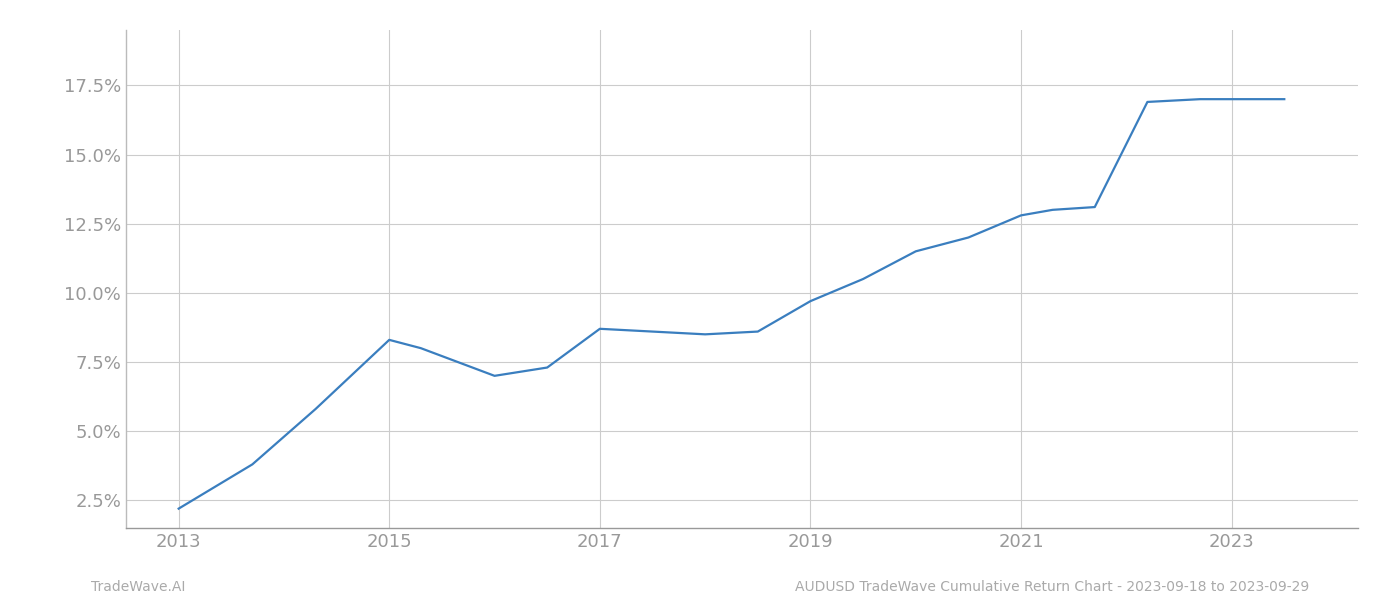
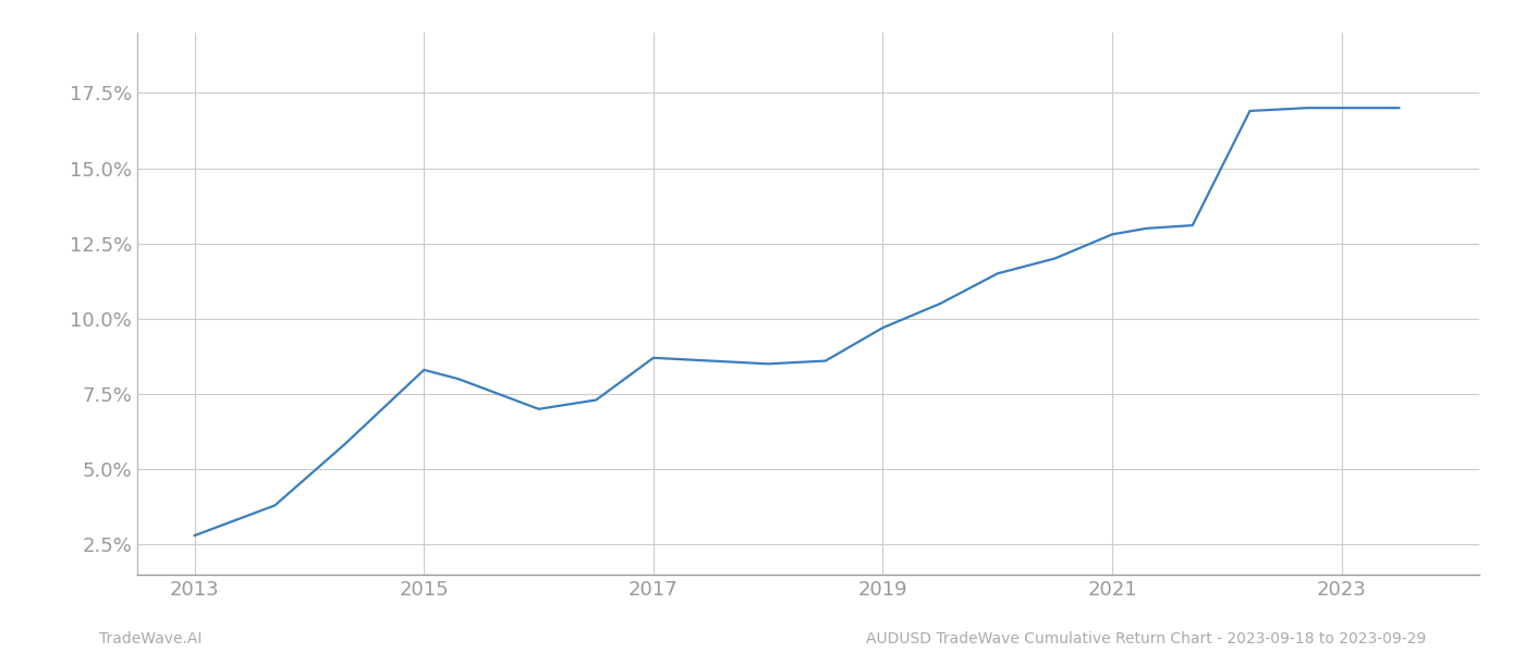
2013: 2.2% -> 2.8%
